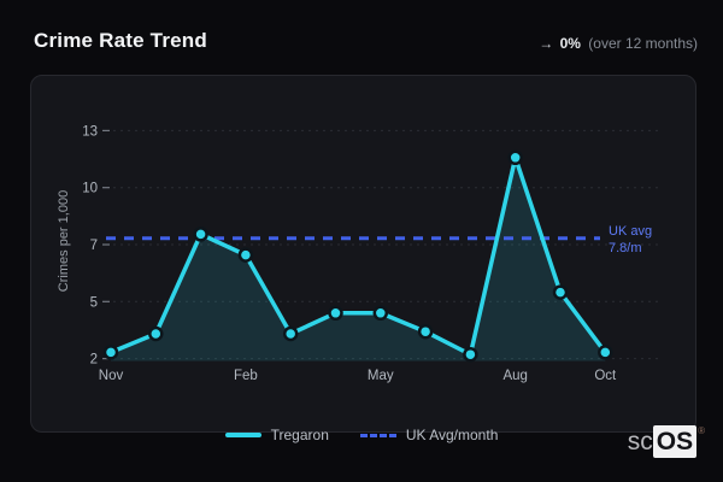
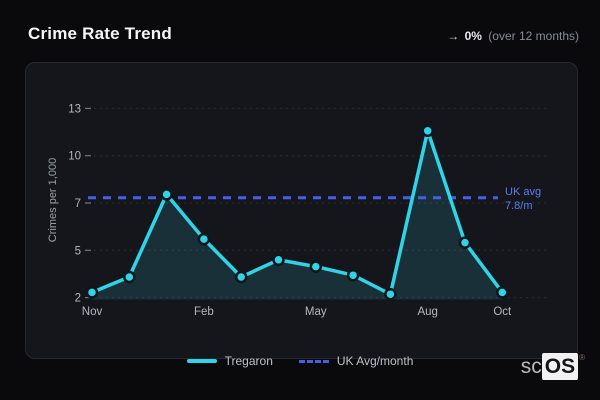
Feb: 7.0 -> 5.4
May: 4.2 -> 3.8
